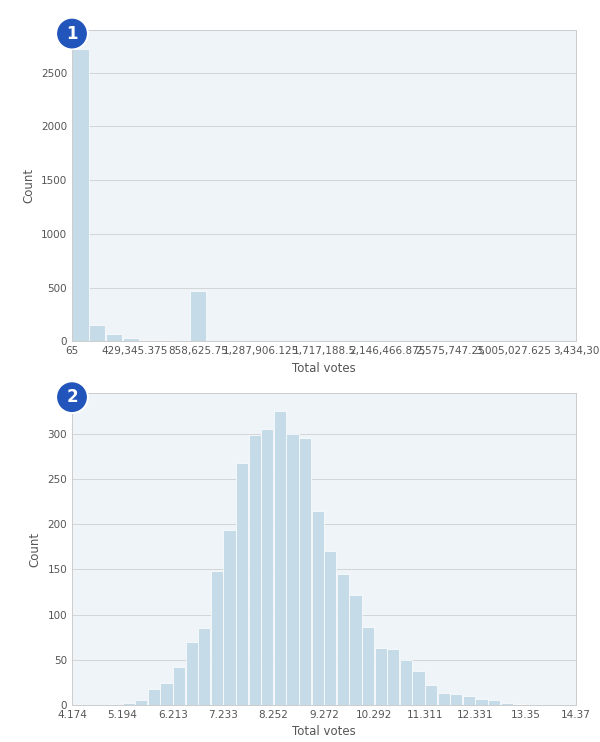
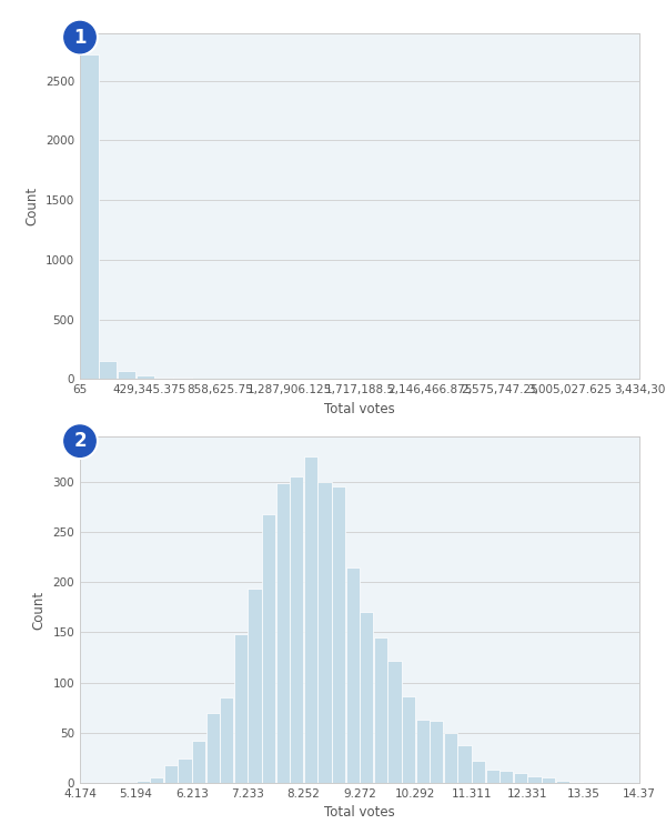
858,625.75: 470 -> 0
